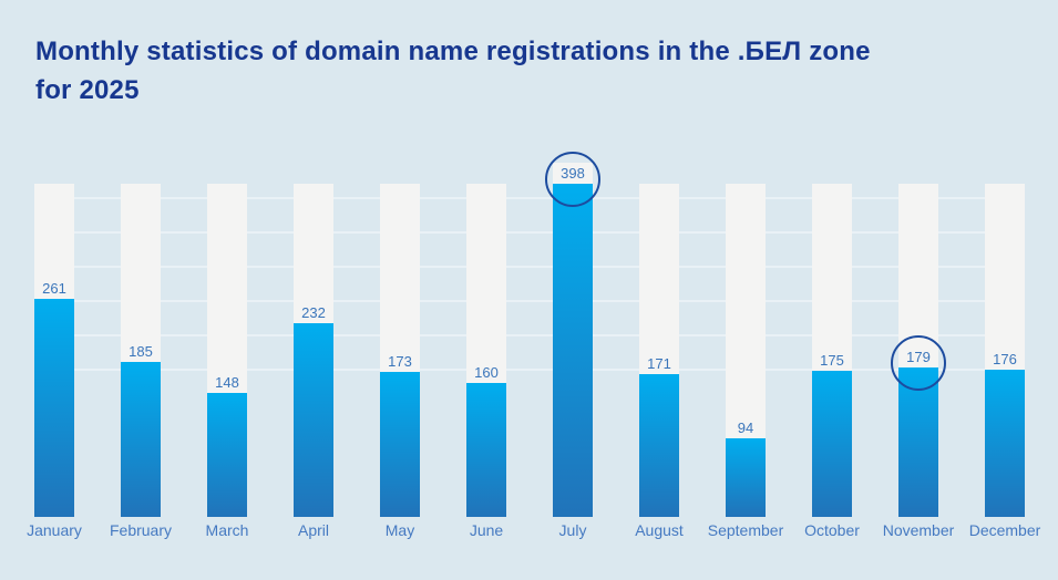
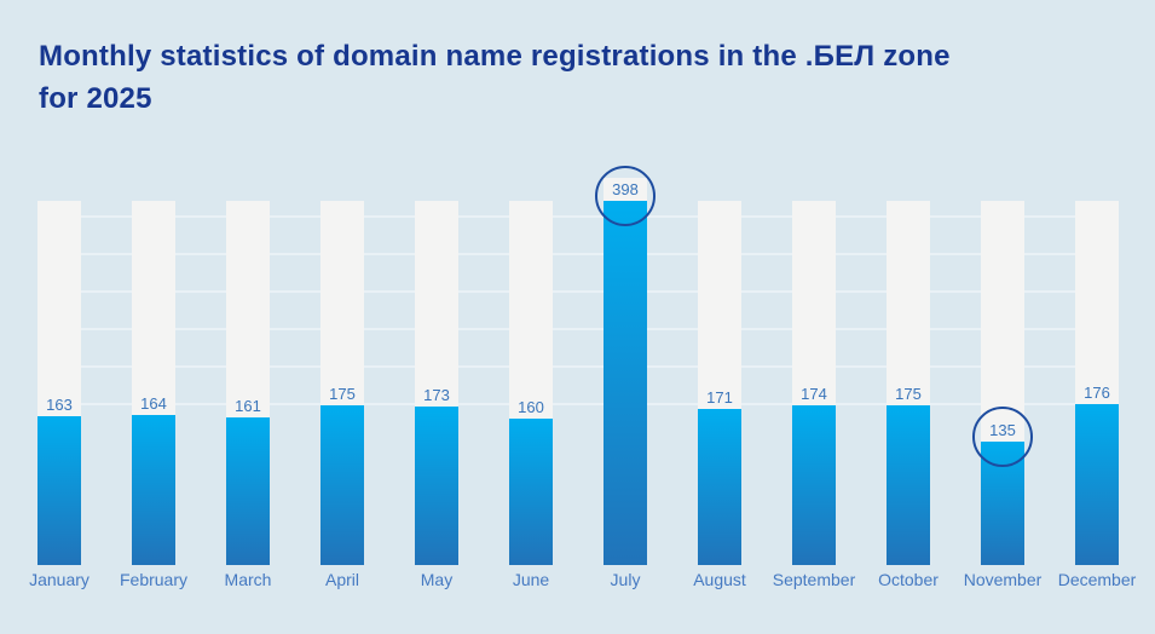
January: 261 -> 163
February: 185 -> 164
March: 148 -> 161
April: 232 -> 175
September: 94 -> 174
November: 179 -> 135
